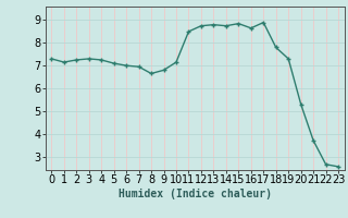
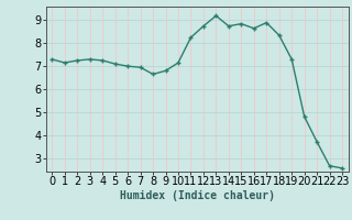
11: 8.50 -> 8.25
13: 8.80 -> 9.20
18: 7.80 -> 8.35
20: 5.30 -> 4.80
